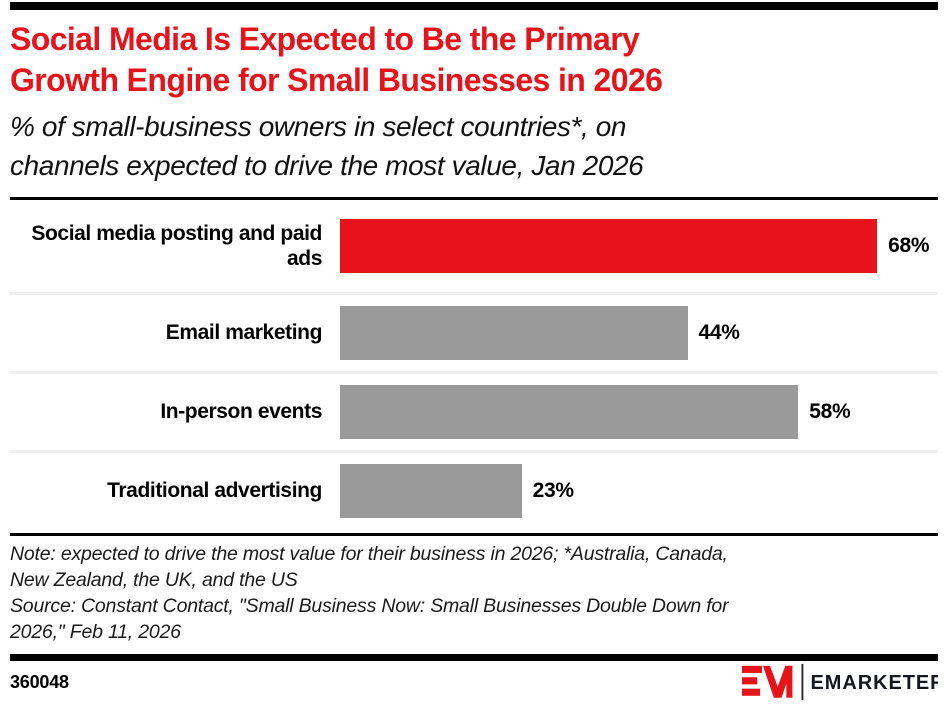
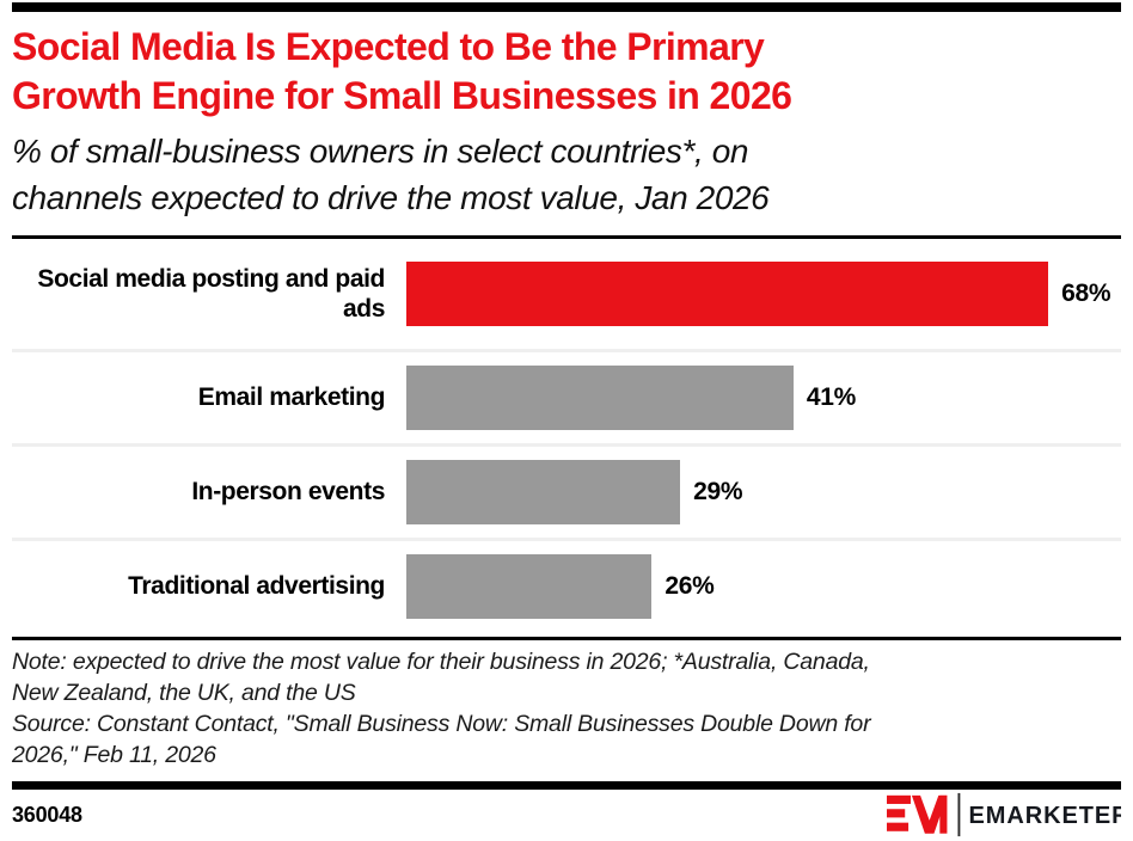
Email marketing: 44% -> 41%
In-person events: 58% -> 29%
Traditional advertising: 23% -> 26%
